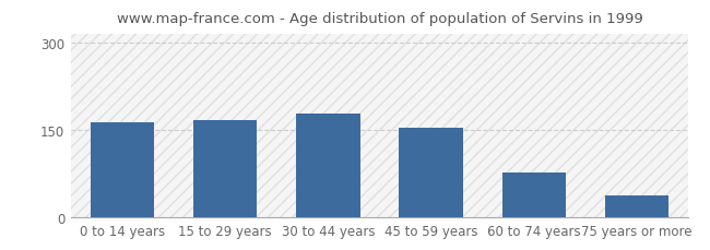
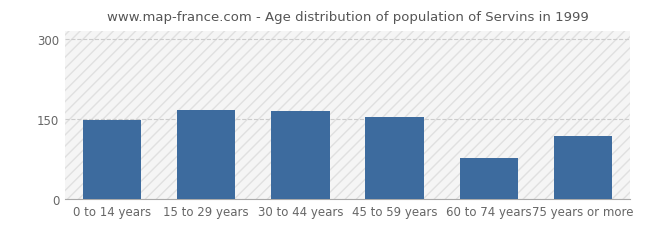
0 to 14 years: 163 -> 148
30 to 44 years: 179 -> 166
75 years or more: 38 -> 118
